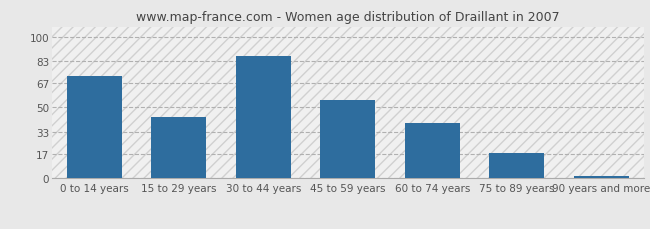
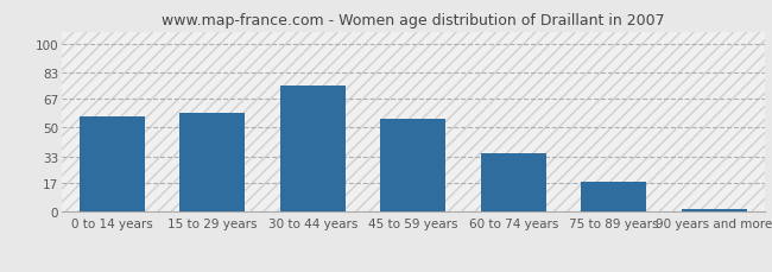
0 to 14 years: 72 -> 57
15 to 29 years: 43 -> 59
30 to 44 years: 86 -> 75
60 to 74 years: 39 -> 35
